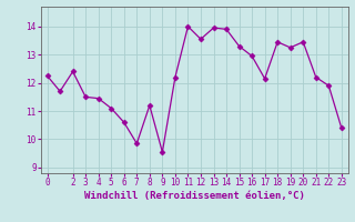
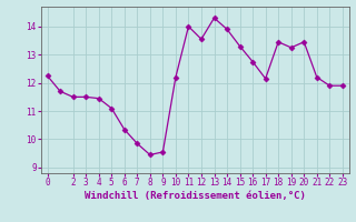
2: 12.40 -> 11.50
6: 10.60 -> 10.35
8: 11.20 -> 9.45
13: 13.95 -> 14.30
16: 12.95 -> 12.75
23: 10.40 -> 11.90
